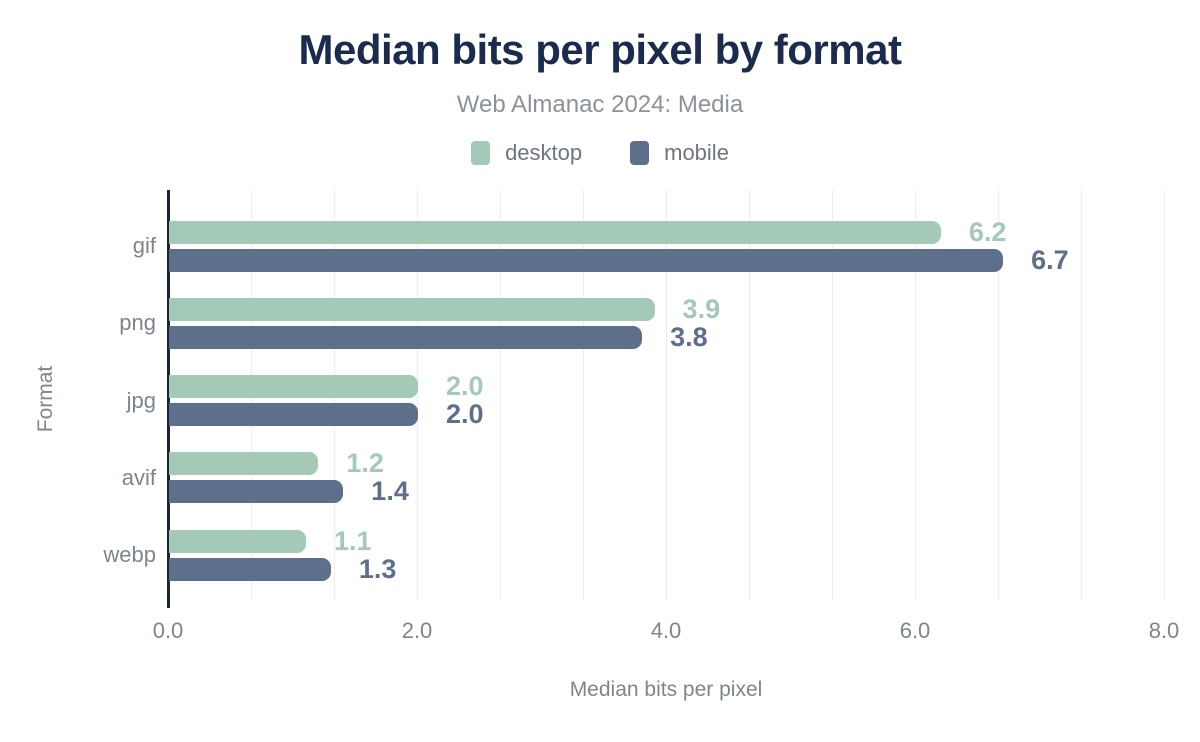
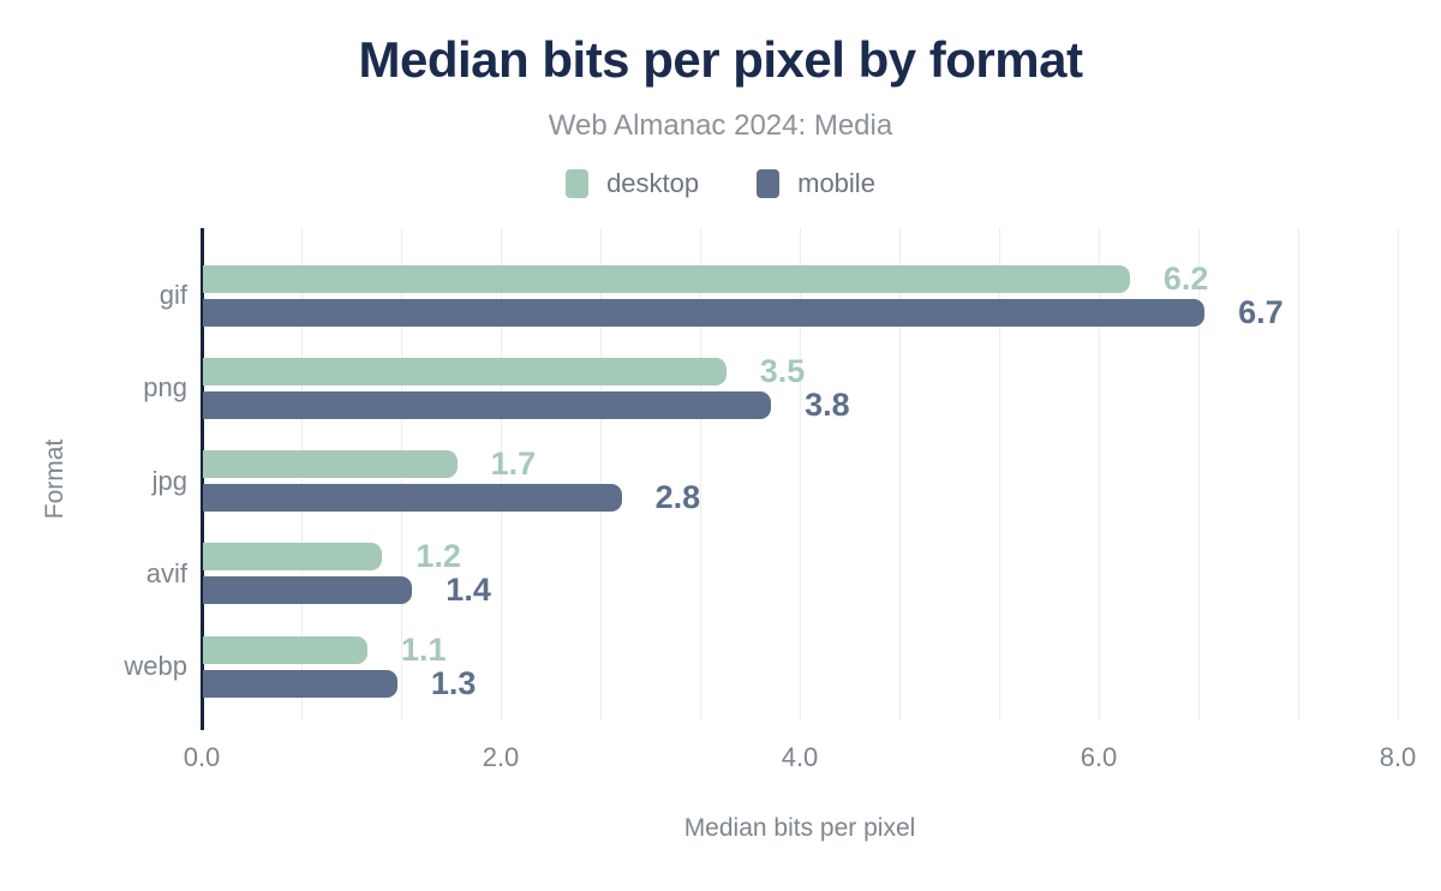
desktop/png: 3.9 -> 3.5
desktop/jpg: 2.0 -> 1.7
mobile/jpg: 2.0 -> 2.8
